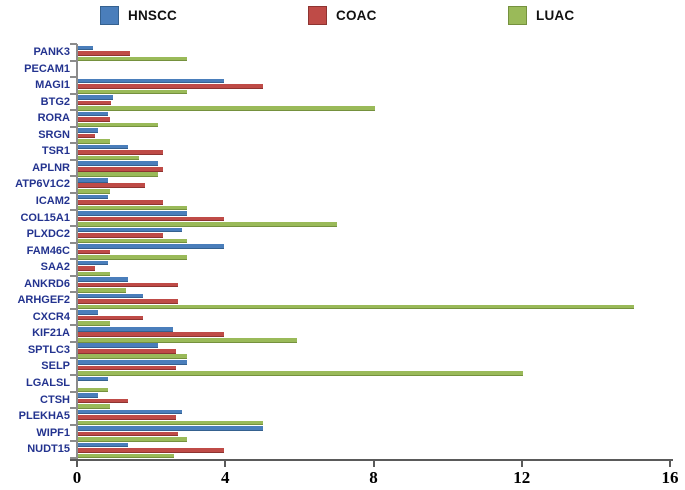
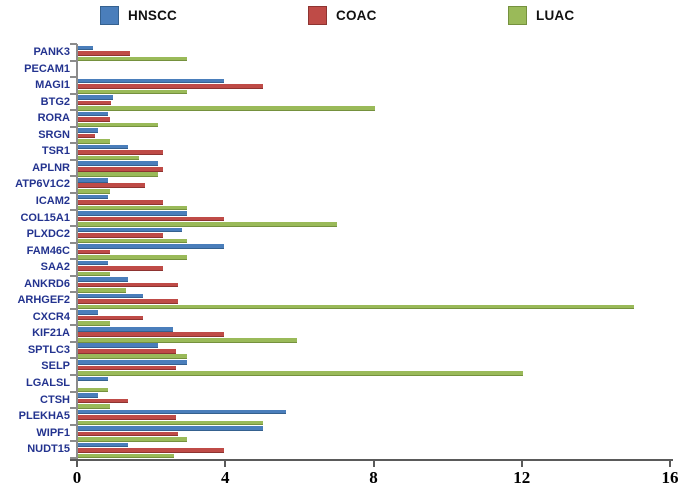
COAC/SAA2: 0.5 -> 2.3
HNSCC/PLEKHA5: 2.8 -> 5.6
